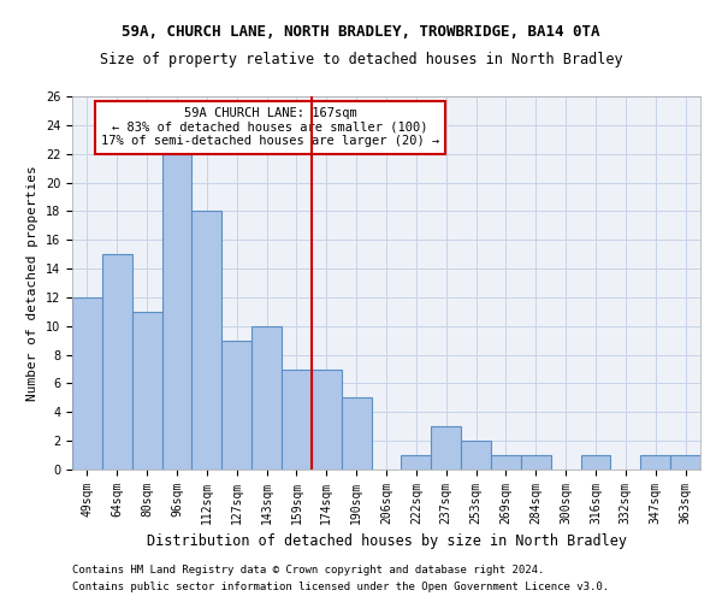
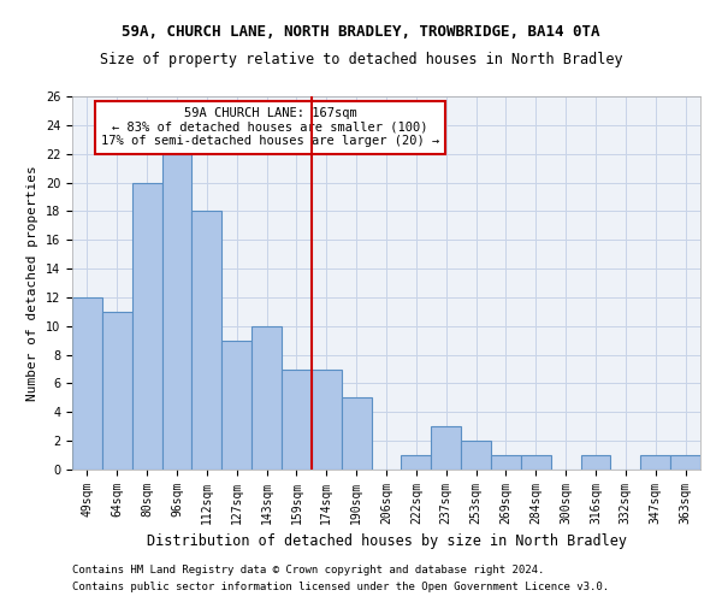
64sqm: 15 -> 11
80sqm: 11 -> 20
